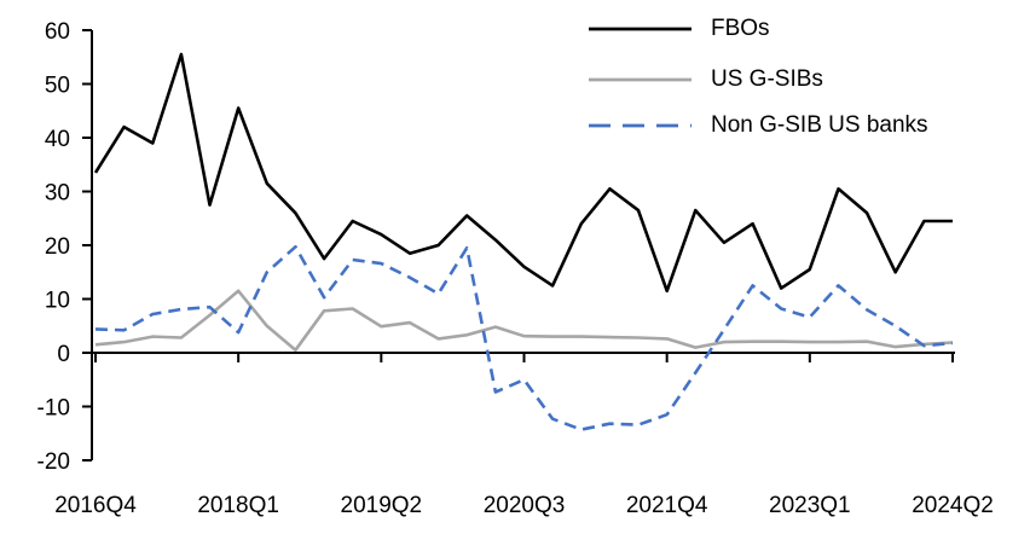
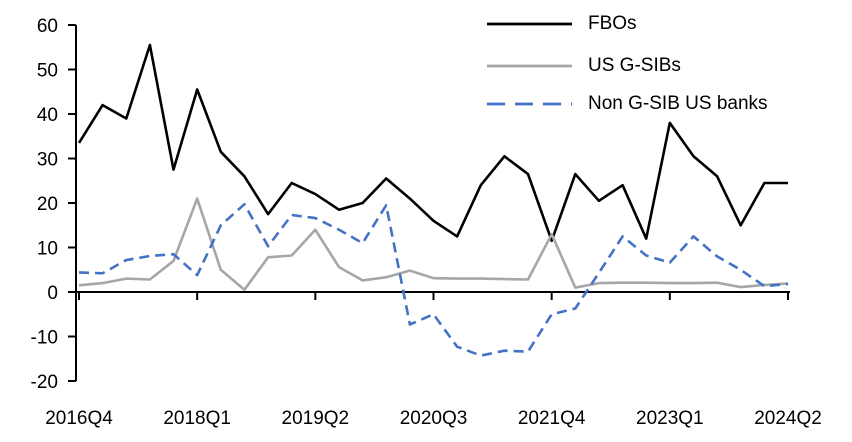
US G-SIBs/2018Q1: 12 -> 21
US G-SIBs/2019Q2: 5 -> 14
US G-SIBs/2021Q4: 3 -> 13
Non G-SIB US banks/2021Q4: -12 -> -5
FBOs/2023Q1: 16 -> 38
